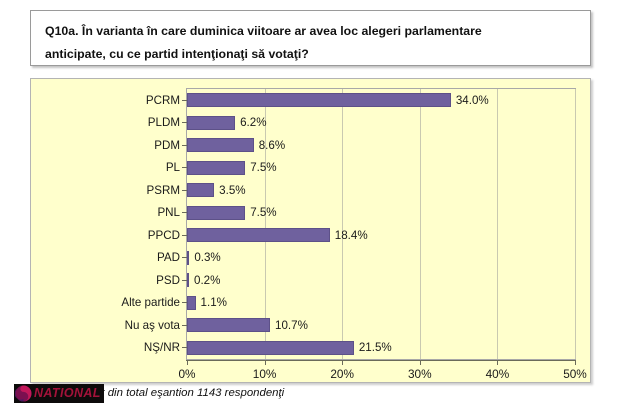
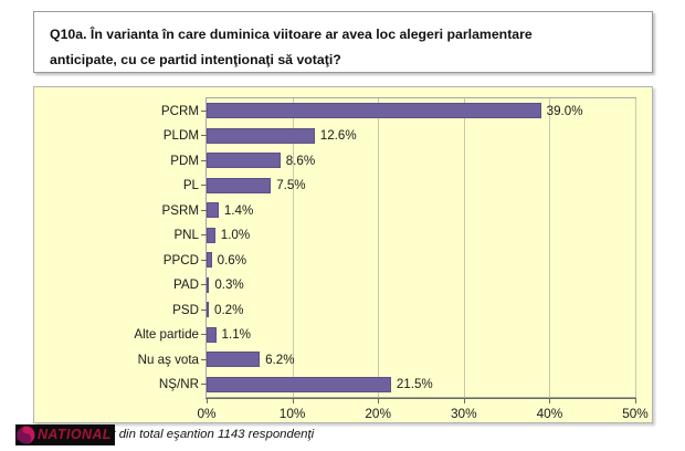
PCRM: 34.0% -> 39.0%
PLDM: 6.2% -> 12.6%
PSRM: 3.5% -> 1.4%
PNL: 7.5% -> 1.0%
PPCD: 18.4% -> 0.6%
Nu aş vota: 10.7% -> 6.2%
